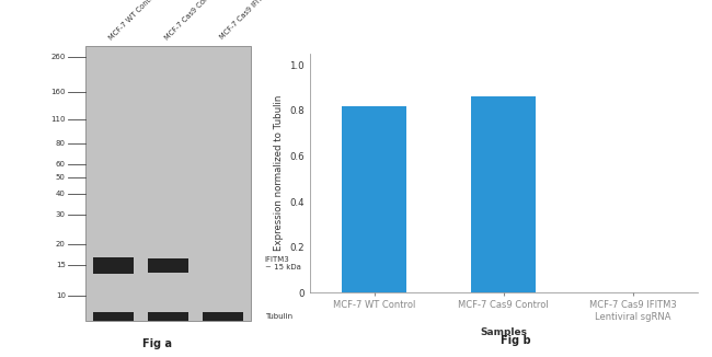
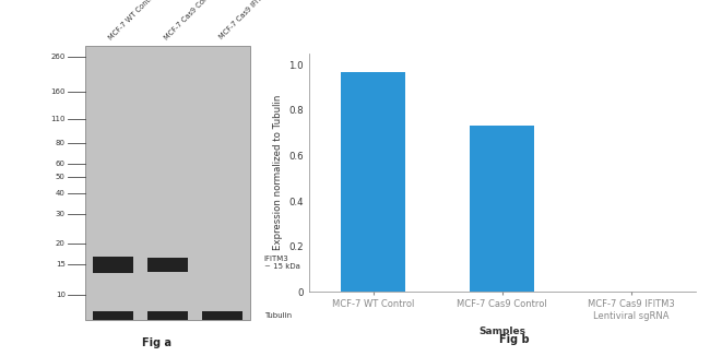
MCF-7 WT Control: 0.82 -> 0.97
MCF-7 Cas9 Control: 0.86 -> 0.73
